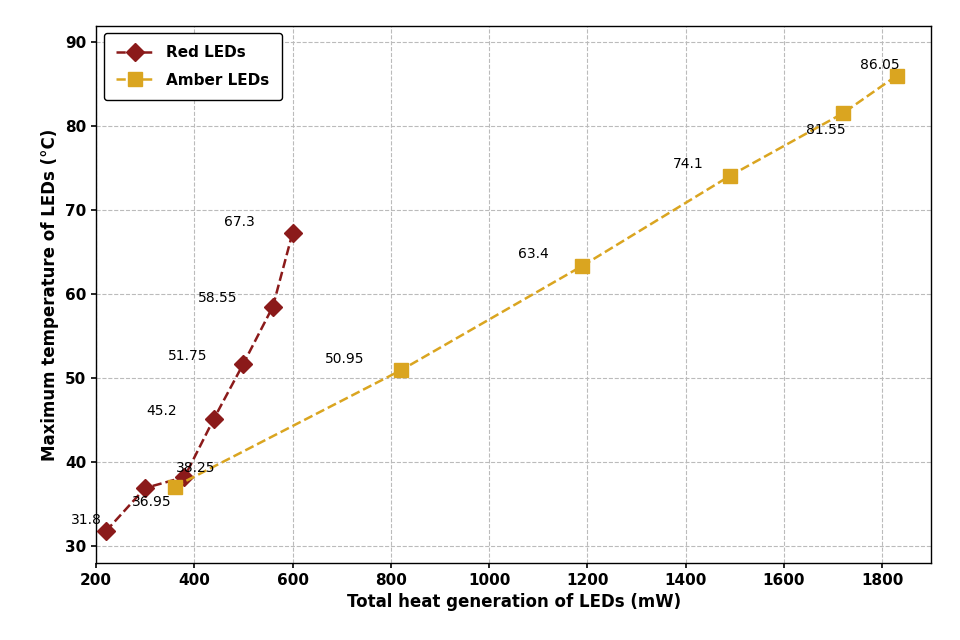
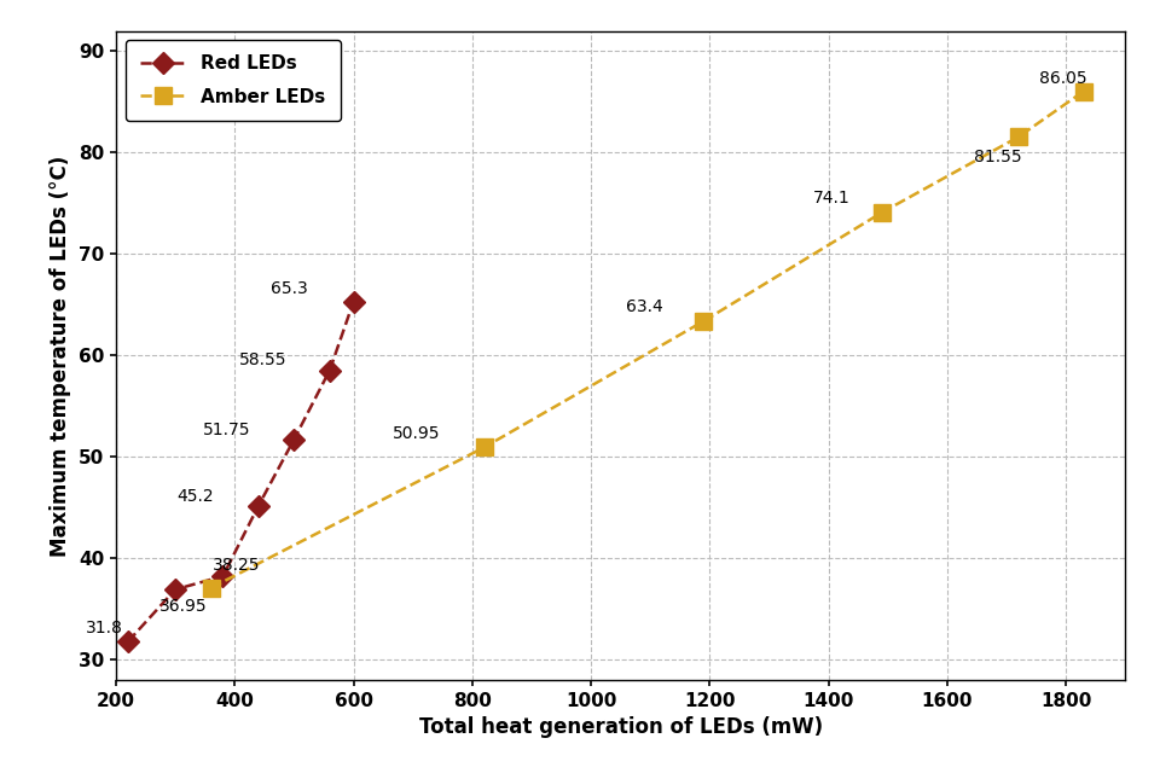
Red LEDs/600: 67.3 -> 65.3
